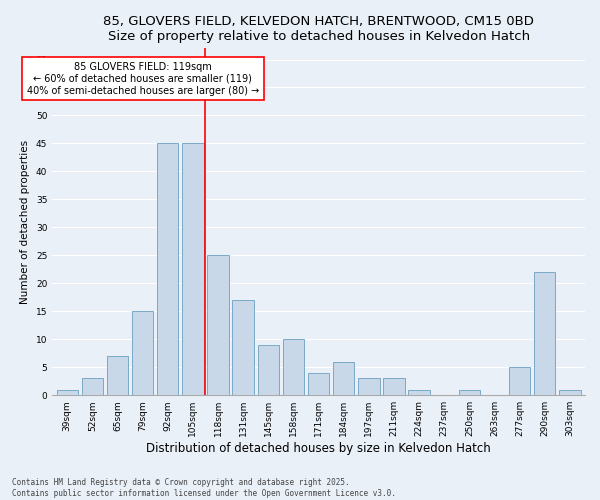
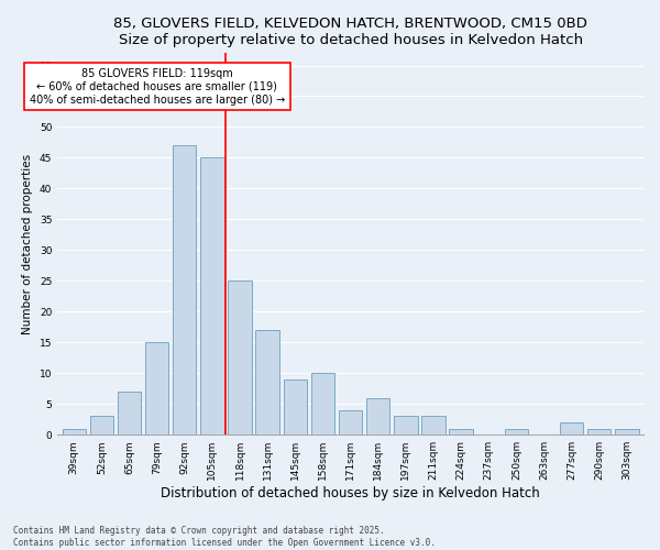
92sqm: 45 -> 47
277sqm: 5 -> 2
290sqm: 22 -> 1
